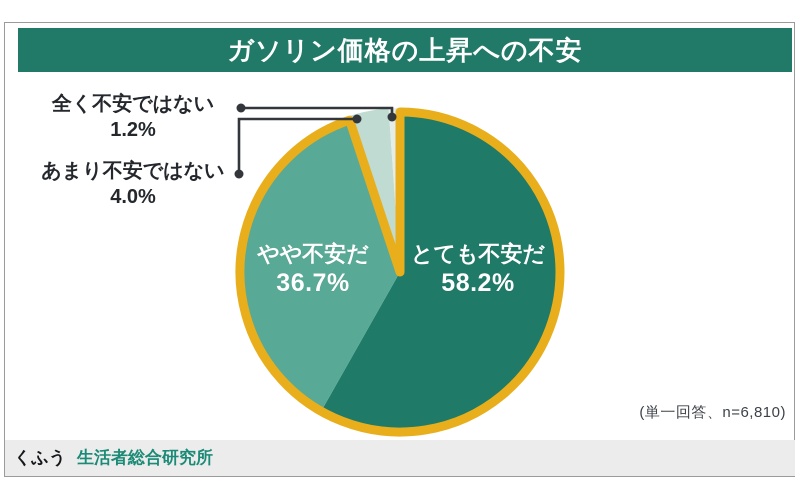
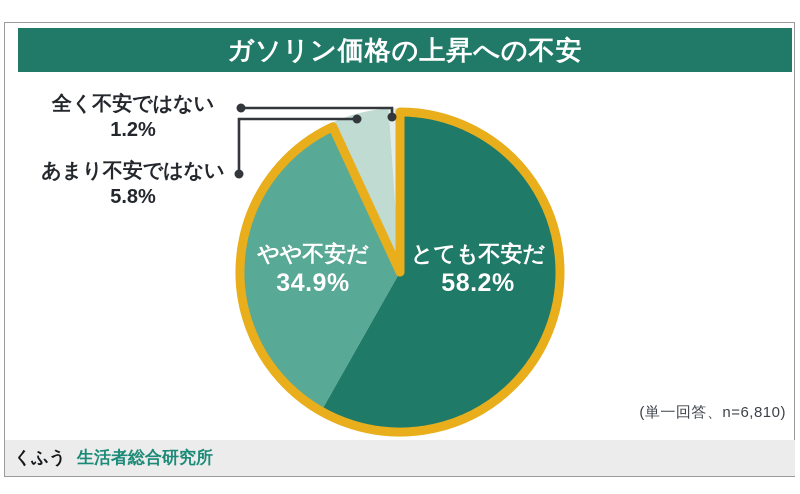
やや不安だ: 36.7% -> 34.9%
あまり不安ではない: 4.0% -> 5.8%
